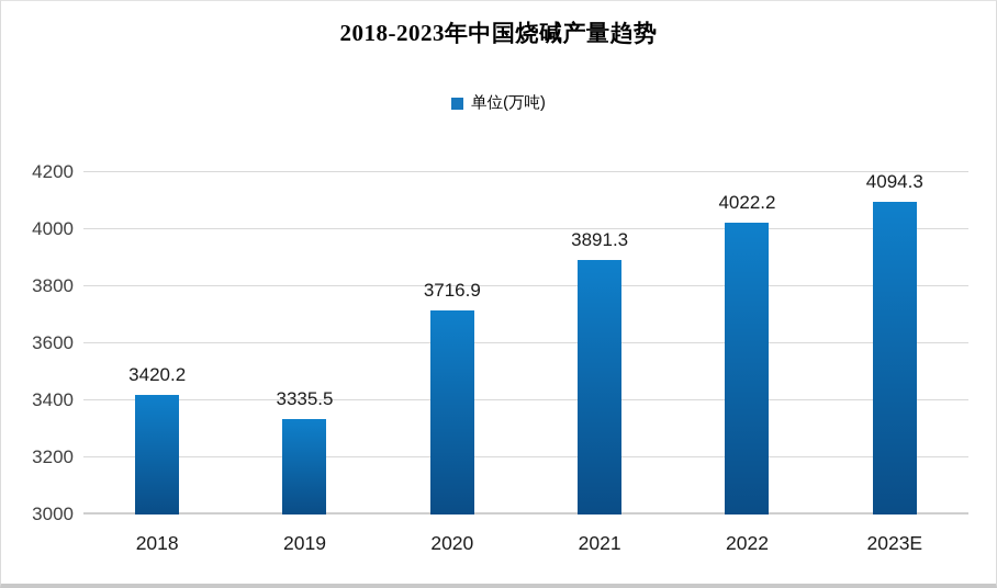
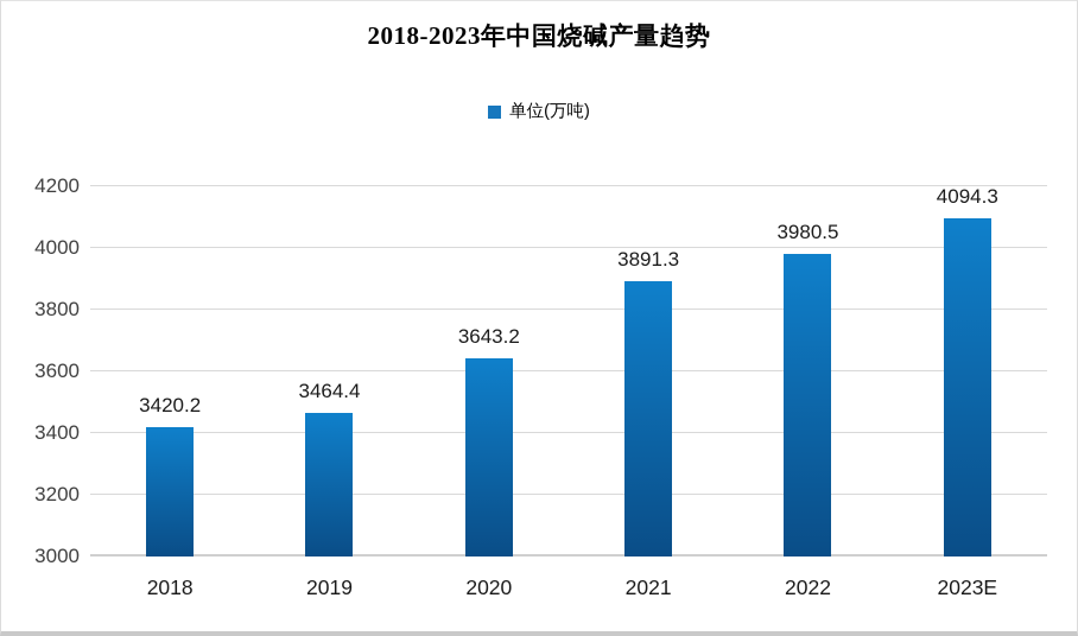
2019: 3335.5 -> 3464.4
2020: 3716.9 -> 3643.2
2022: 4022.2 -> 3980.5
